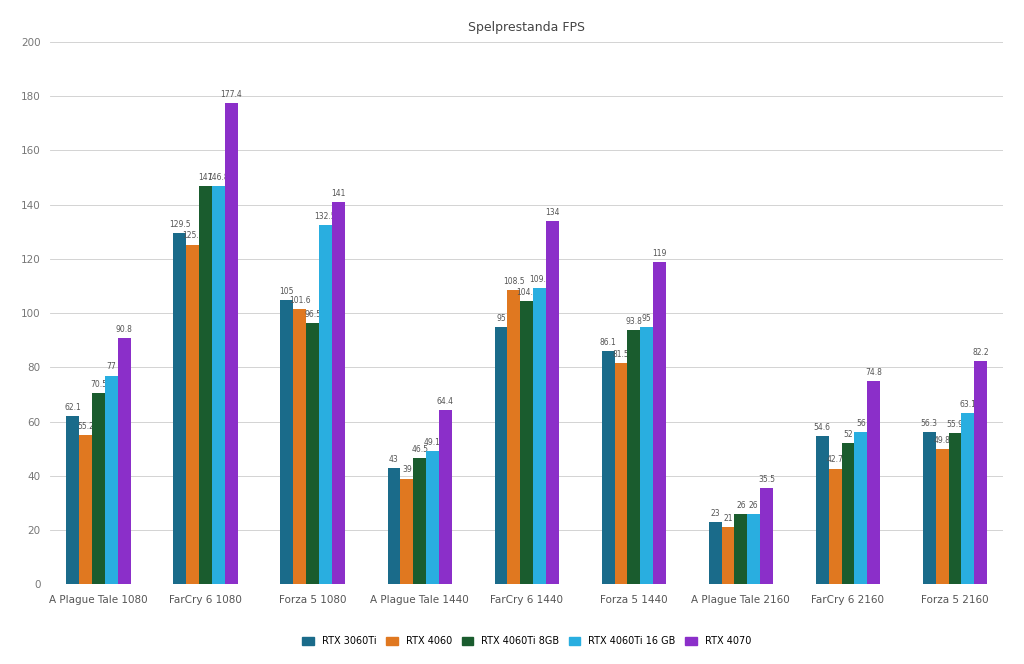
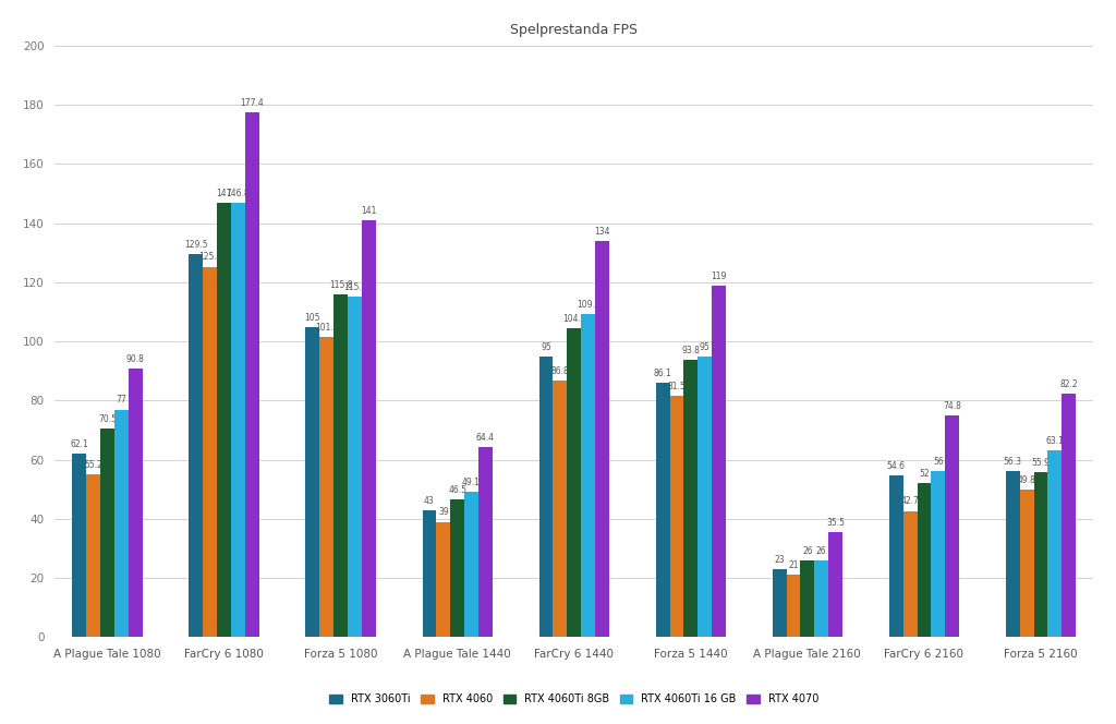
RTX 4060Ti 8GB/Forza 5 1080: 96.5 -> 115.8
RTX 4060Ti 16 GB/Forza 5 1080: 132.5 -> 115.2
RTX 4060/FarCry 6 1440: 108.5 -> 86.8
